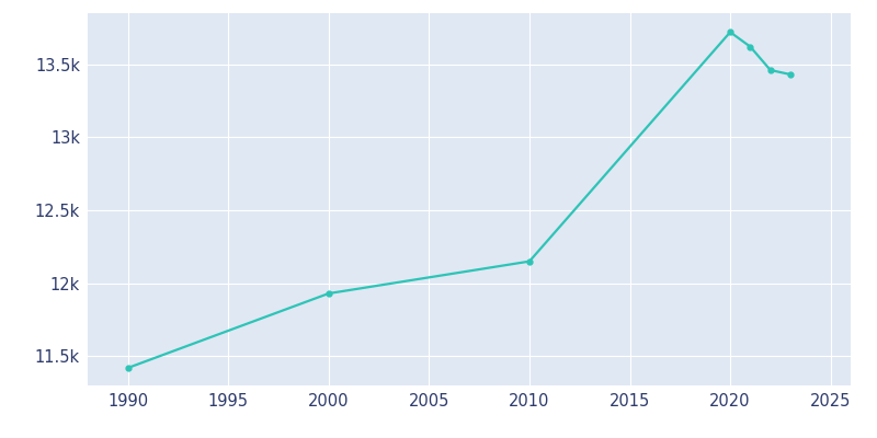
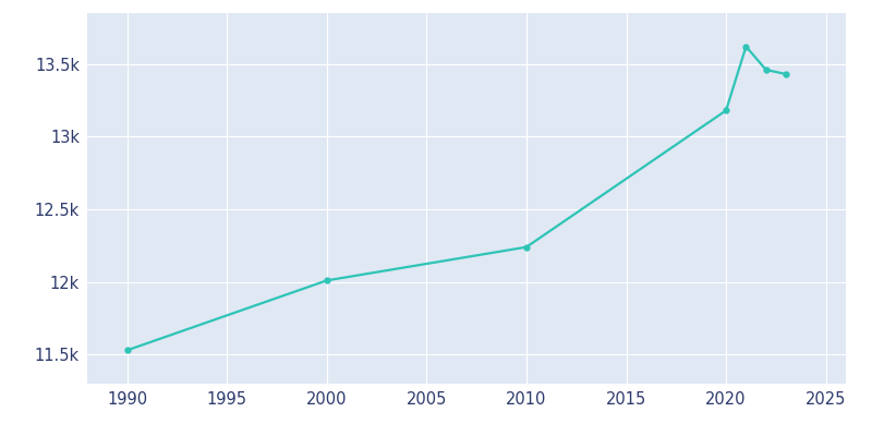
1990: 11.42k -> 11.53k
2000: 11.93k -> 12.01k
2010: 12.15k -> 12.24k
2020: 13.72k -> 13.18k
